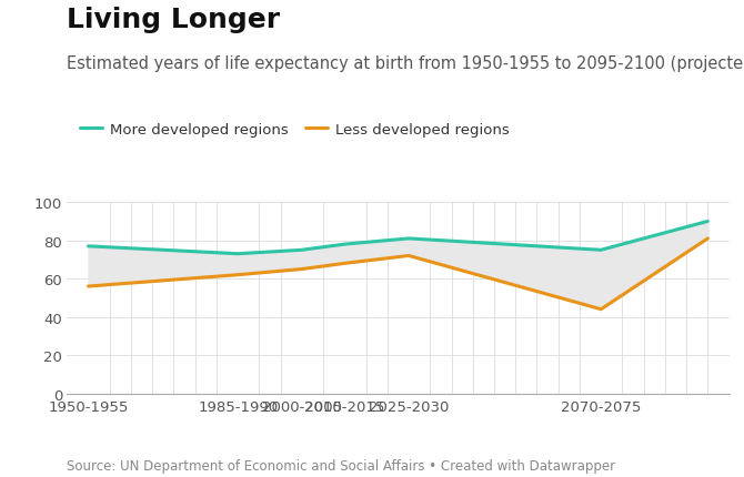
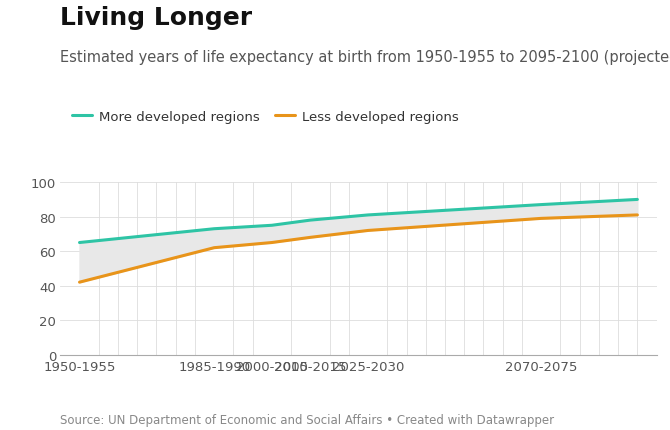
More developed regions/1950-1955: 77 -> 65
Less developed regions/1950-1955: 56 -> 42
More developed regions/2070-2075: 75 -> 87
Less developed regions/2070-2075: 44 -> 79
